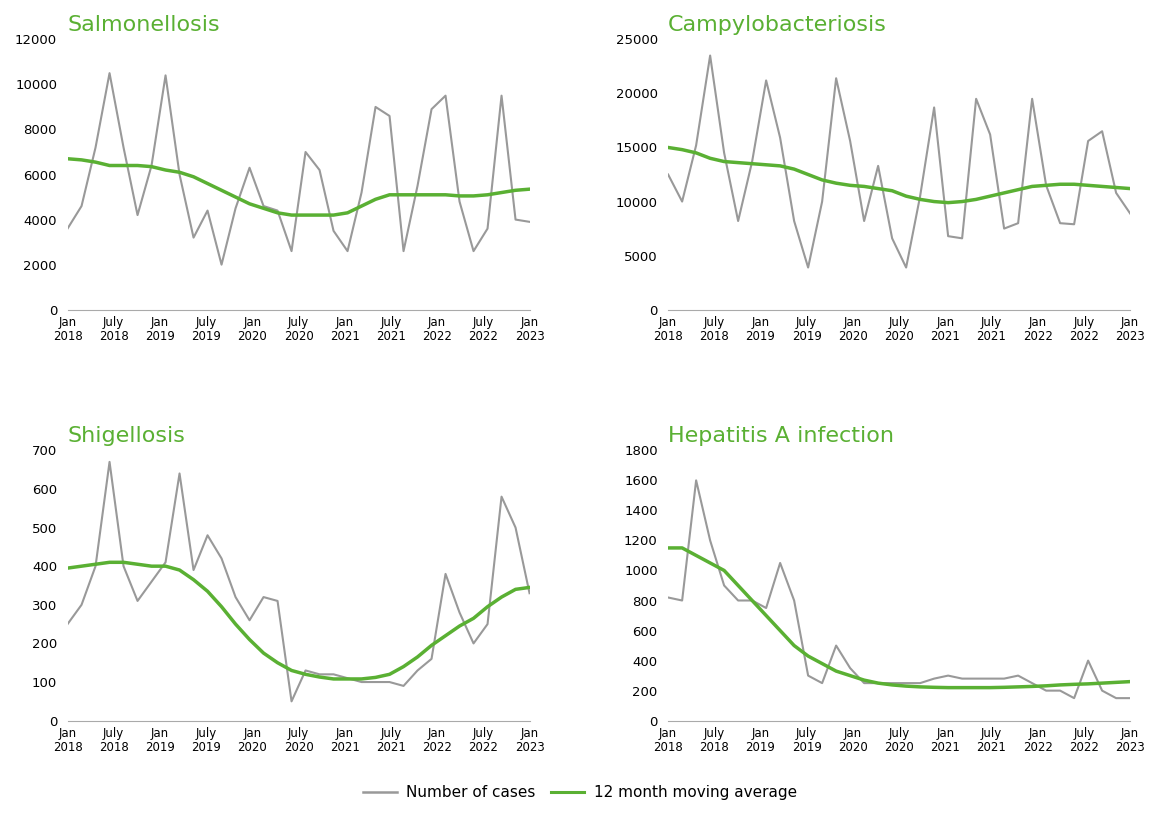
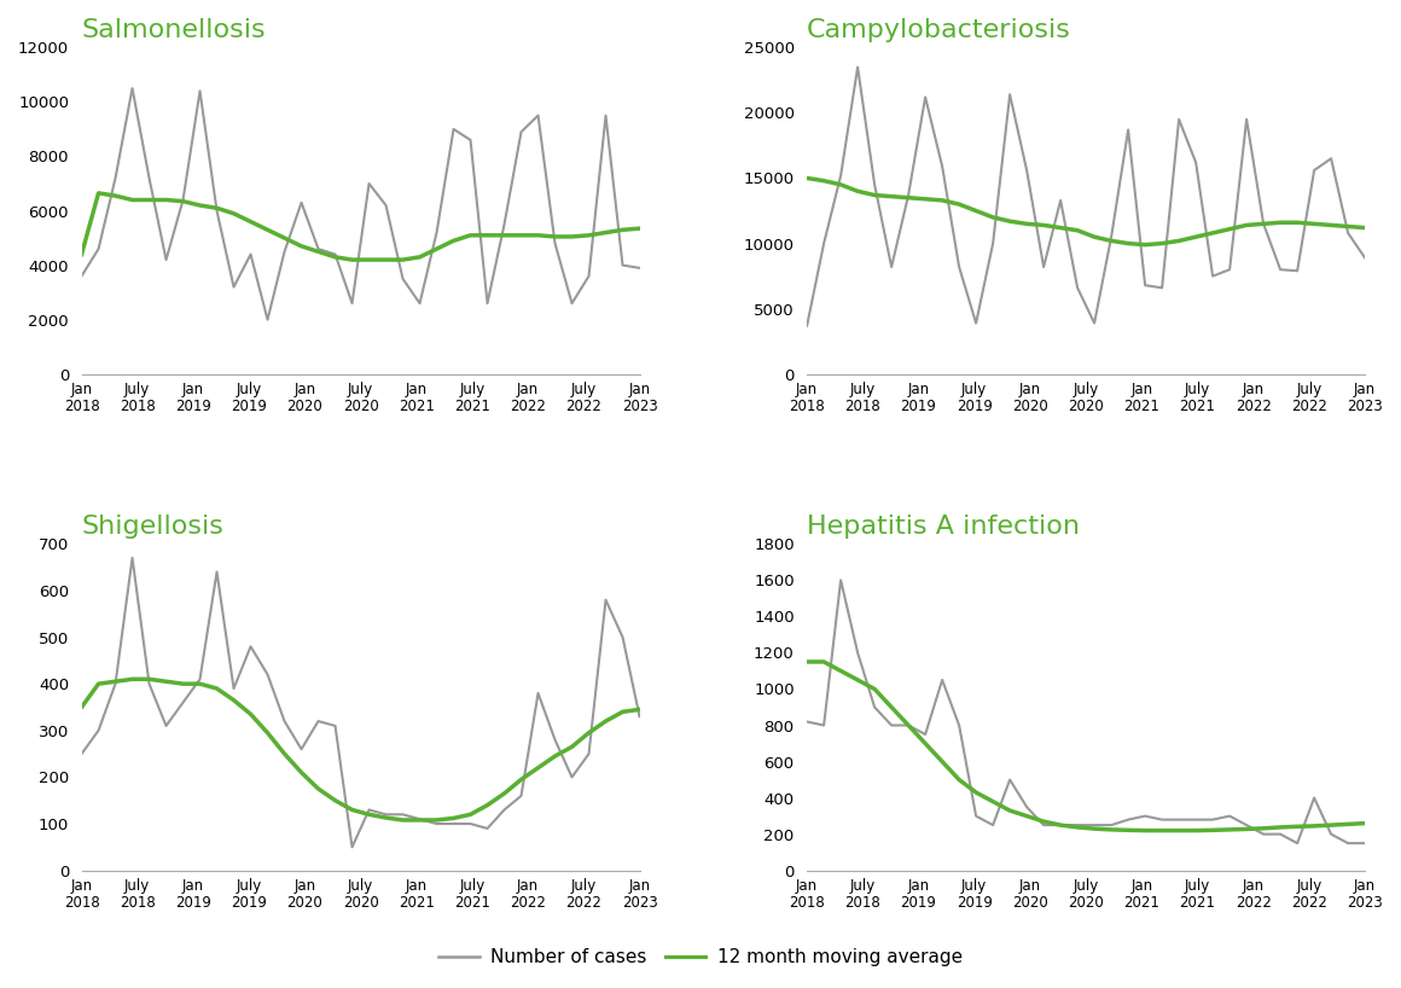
Salmonellosis/12 month moving average/Jan 2018: 6700 -> 4400
Campylobacteriosis/Number of cases/Jan 2018: 12500 -> 3700
Shigellosis/12 month moving average/Jan 2018: 395 -> 350
